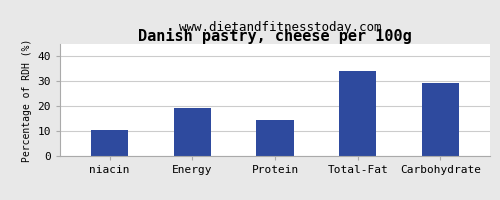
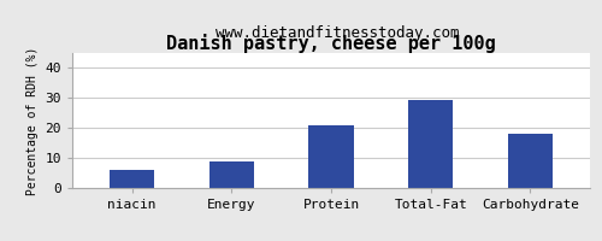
niacin: 10.3 -> 6.0
Energy: 19.3 -> 9.0
Protein: 14.5 -> 21.0
Total-Fat: 34.0 -> 29.5
Carbohydrate: 29.2 -> 18.0
